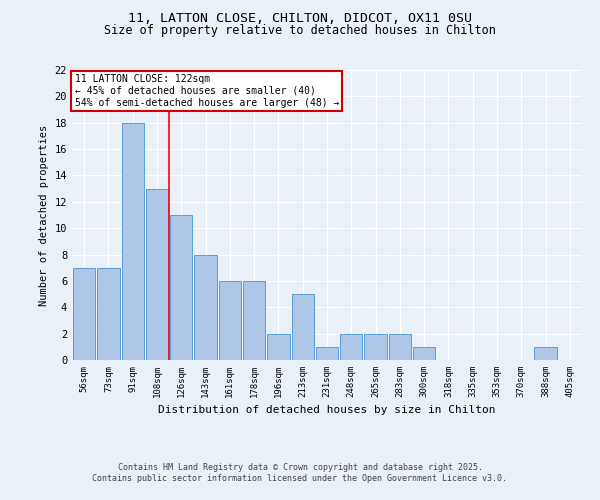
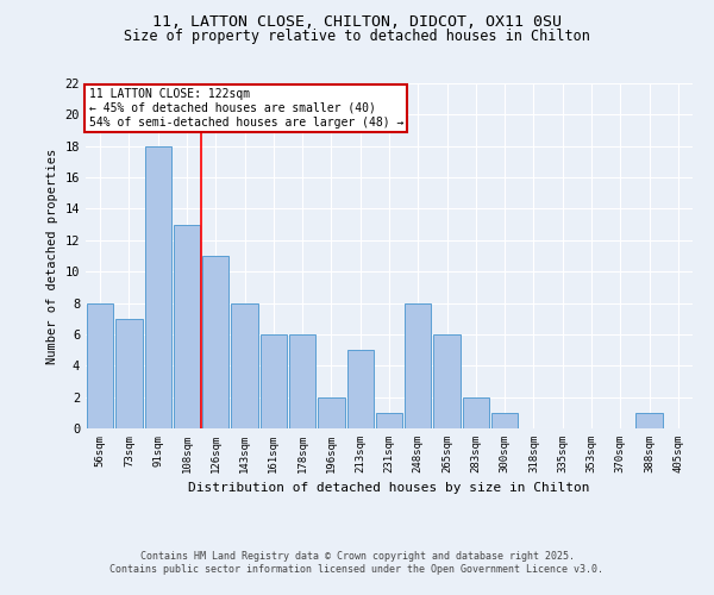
56sqm: 7 -> 8
248sqm: 2 -> 8
265sqm: 2 -> 6
